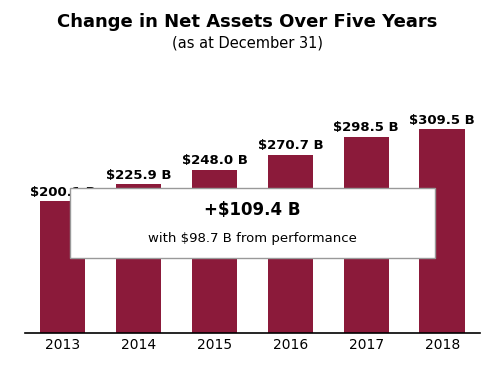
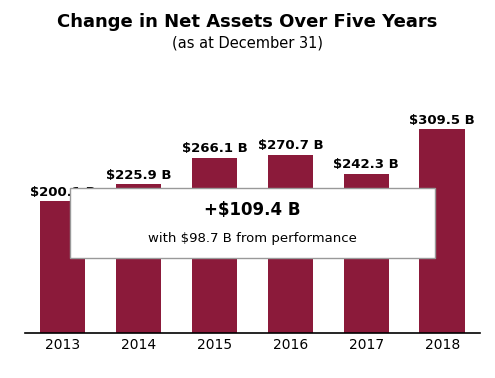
2015: $248.0 -> $266.1
2017: $298.5 -> $242.3
